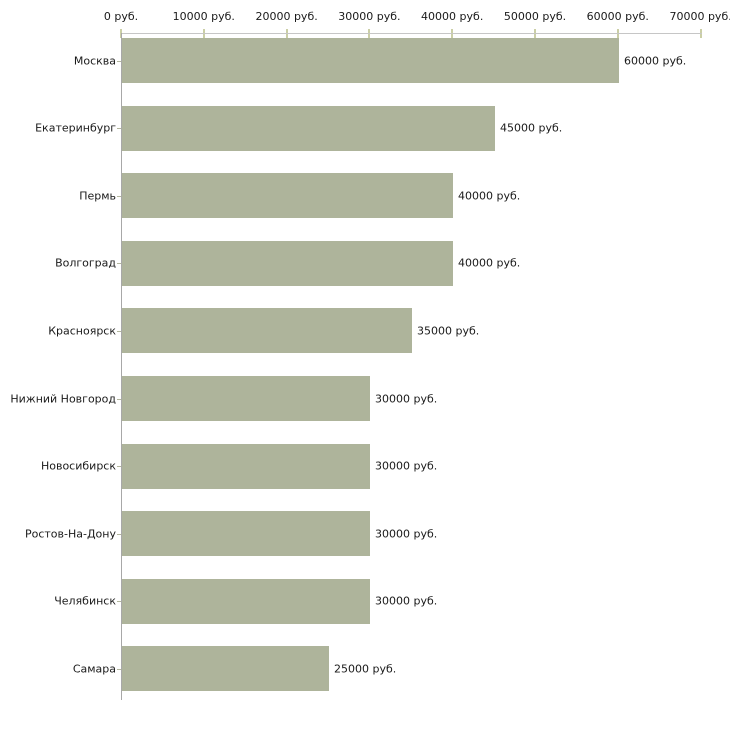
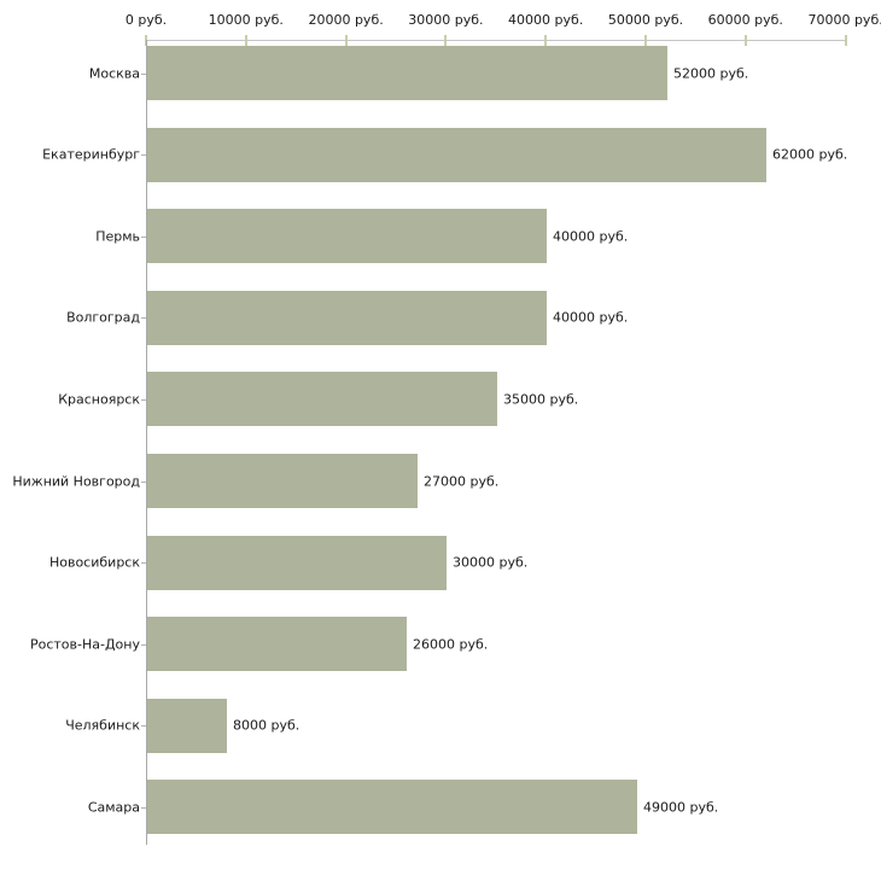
Москва: 60000 -> 52000
Екатеринбург: 45000 -> 62000
Нижний Новгород: 30000 -> 27000
Ростов-На-Дону: 30000 -> 26000
Челябинск: 30000 -> 8000
Самара: 25000 -> 49000
